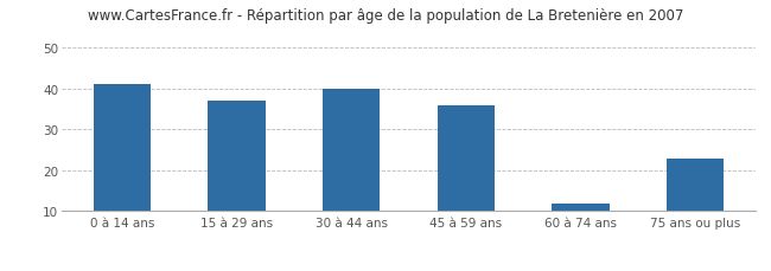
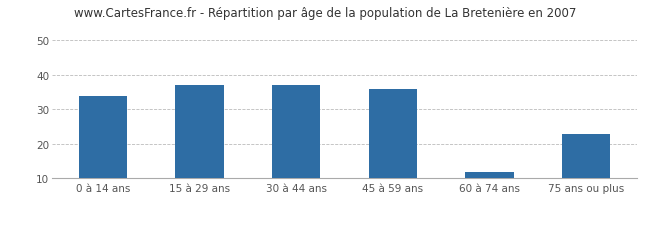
0 à 14 ans: 41 -> 34
30 à 44 ans: 40 -> 37
